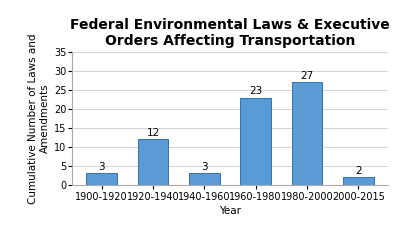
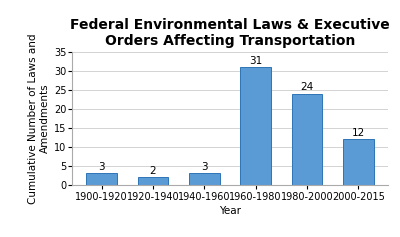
1920-1940: 12 -> 2
1960-1980: 23 -> 31
1980-2000: 27 -> 24
2000-2015: 2 -> 12
